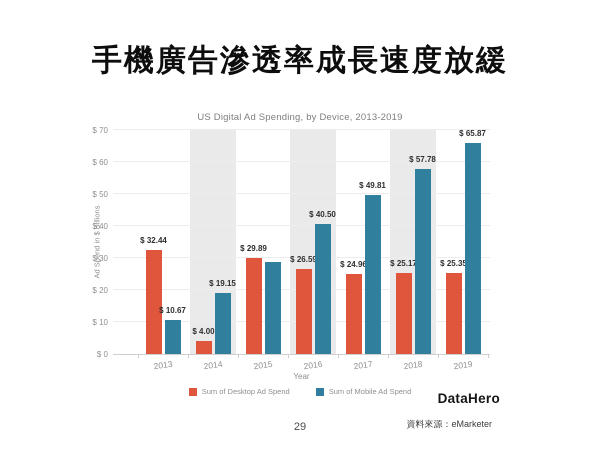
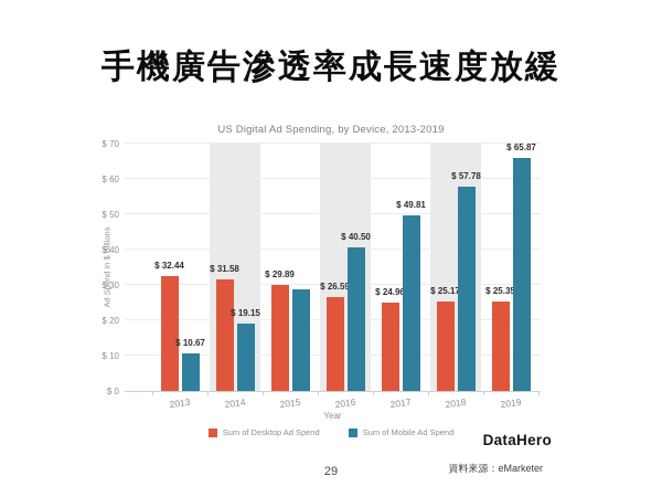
Sum of Desktop Ad Spend/2014: 4.00 -> 31.58
